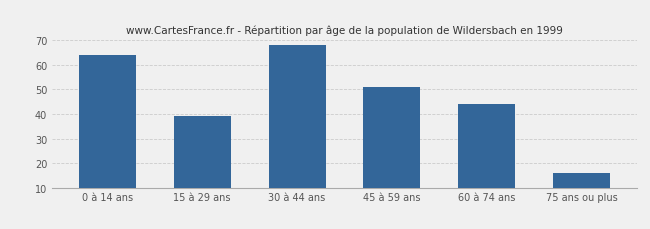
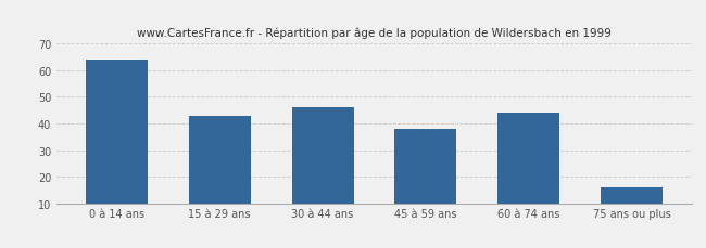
15 à 29 ans: 39 -> 43
30 à 44 ans: 68 -> 46
45 à 59 ans: 51 -> 38
